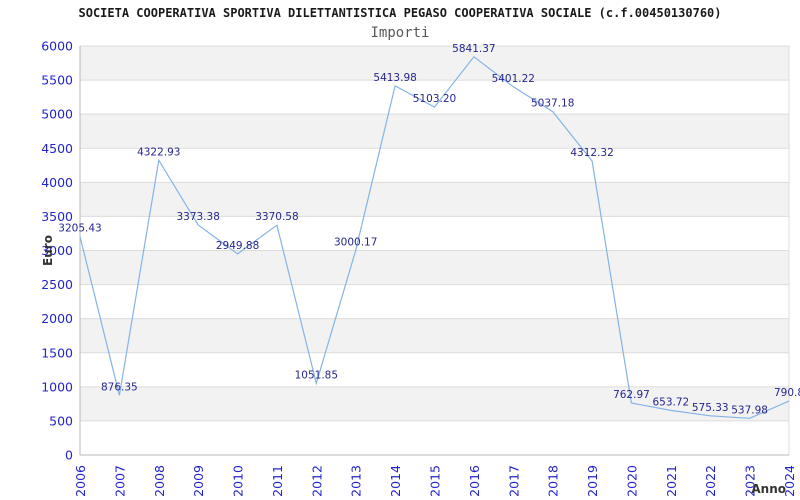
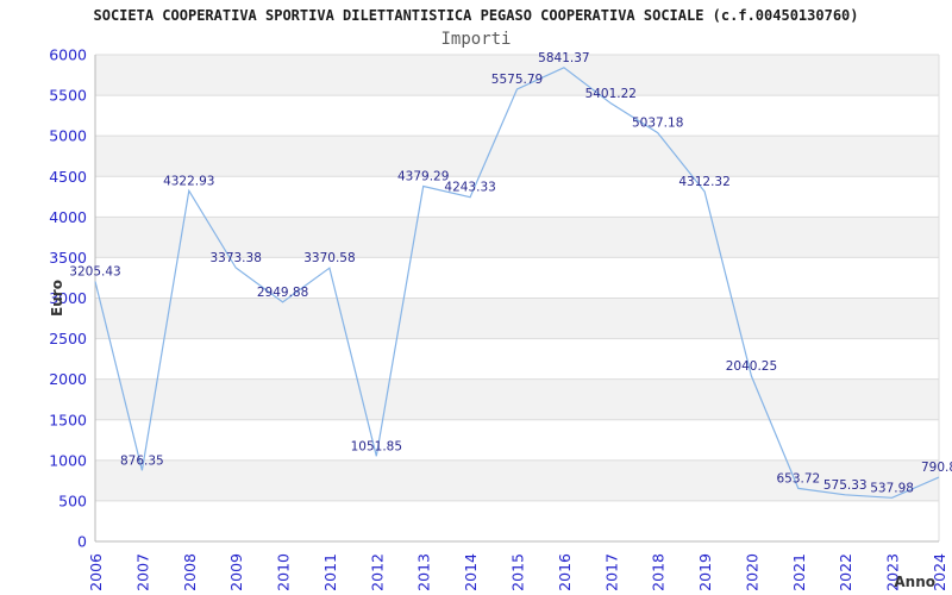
2013: 3000.17 -> 4379.29
2014: 5413.98 -> 4243.33
2015: 5103.20 -> 5575.79
2020: 762.97 -> 2040.25
